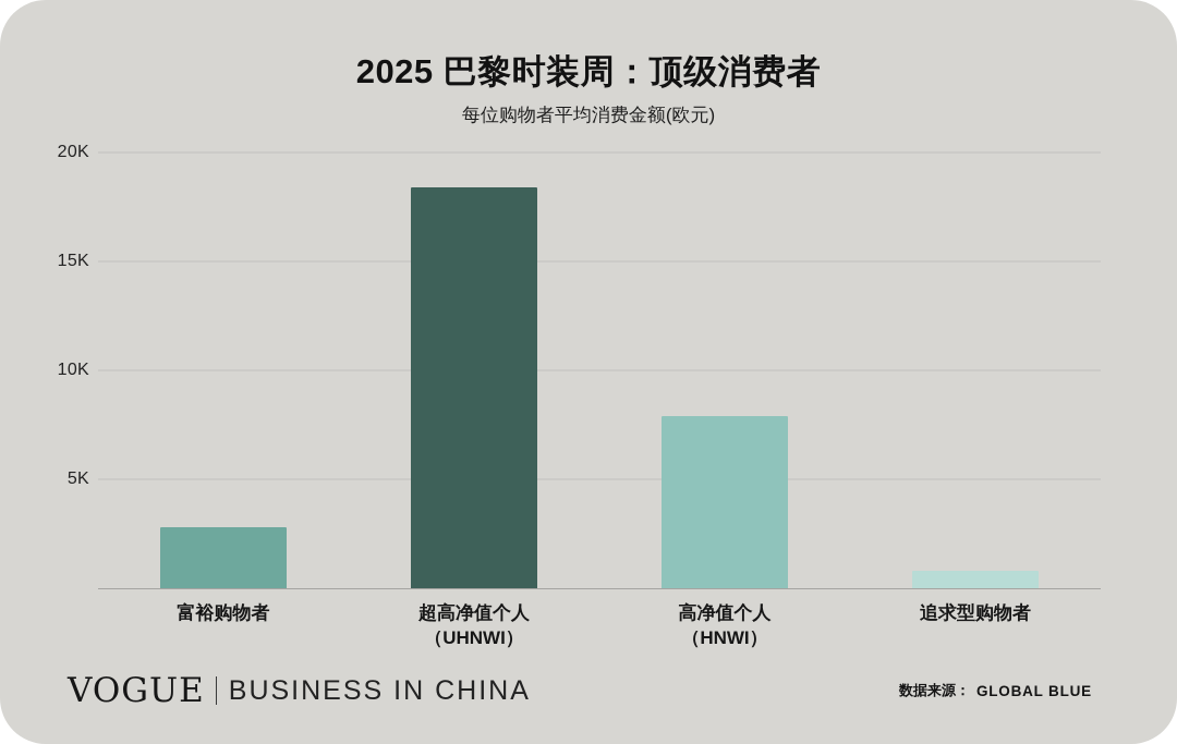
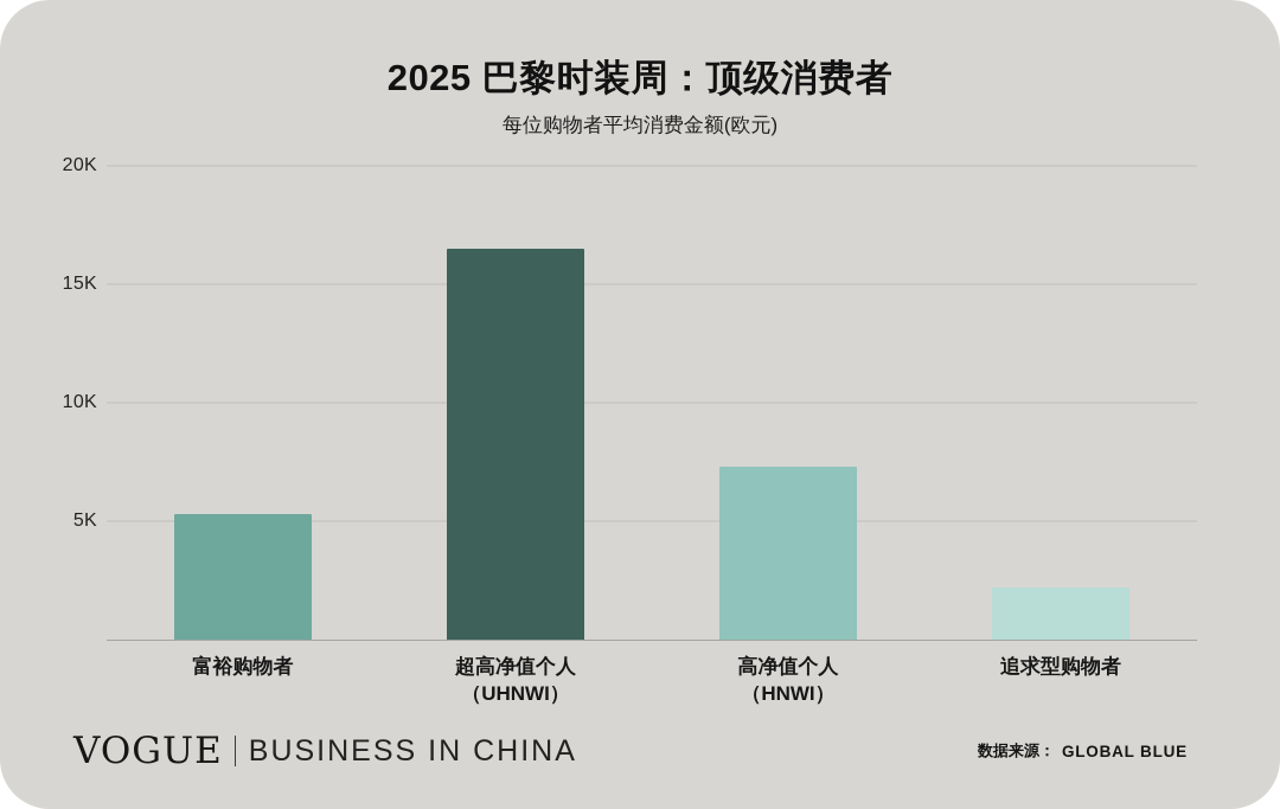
富裕购物者: 2.8K -> 5.3K
超高净值个人 （UHNWI）: 18.4K -> 16.5K
高净值个人 （HNWI）: 7.9K -> 7.3K
追求型购物者: 0.8K -> 2.2K
